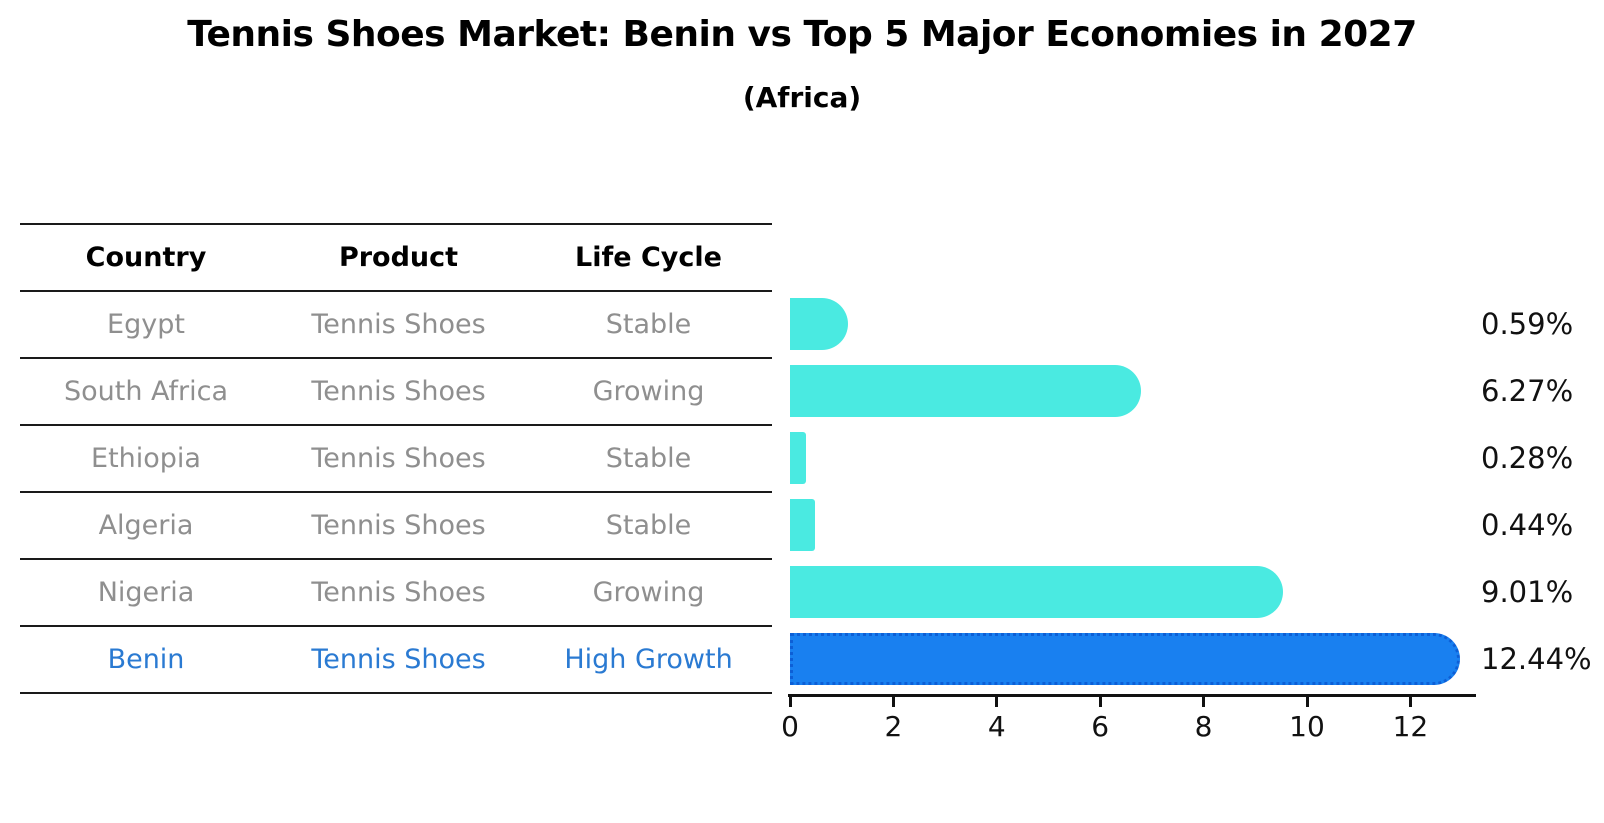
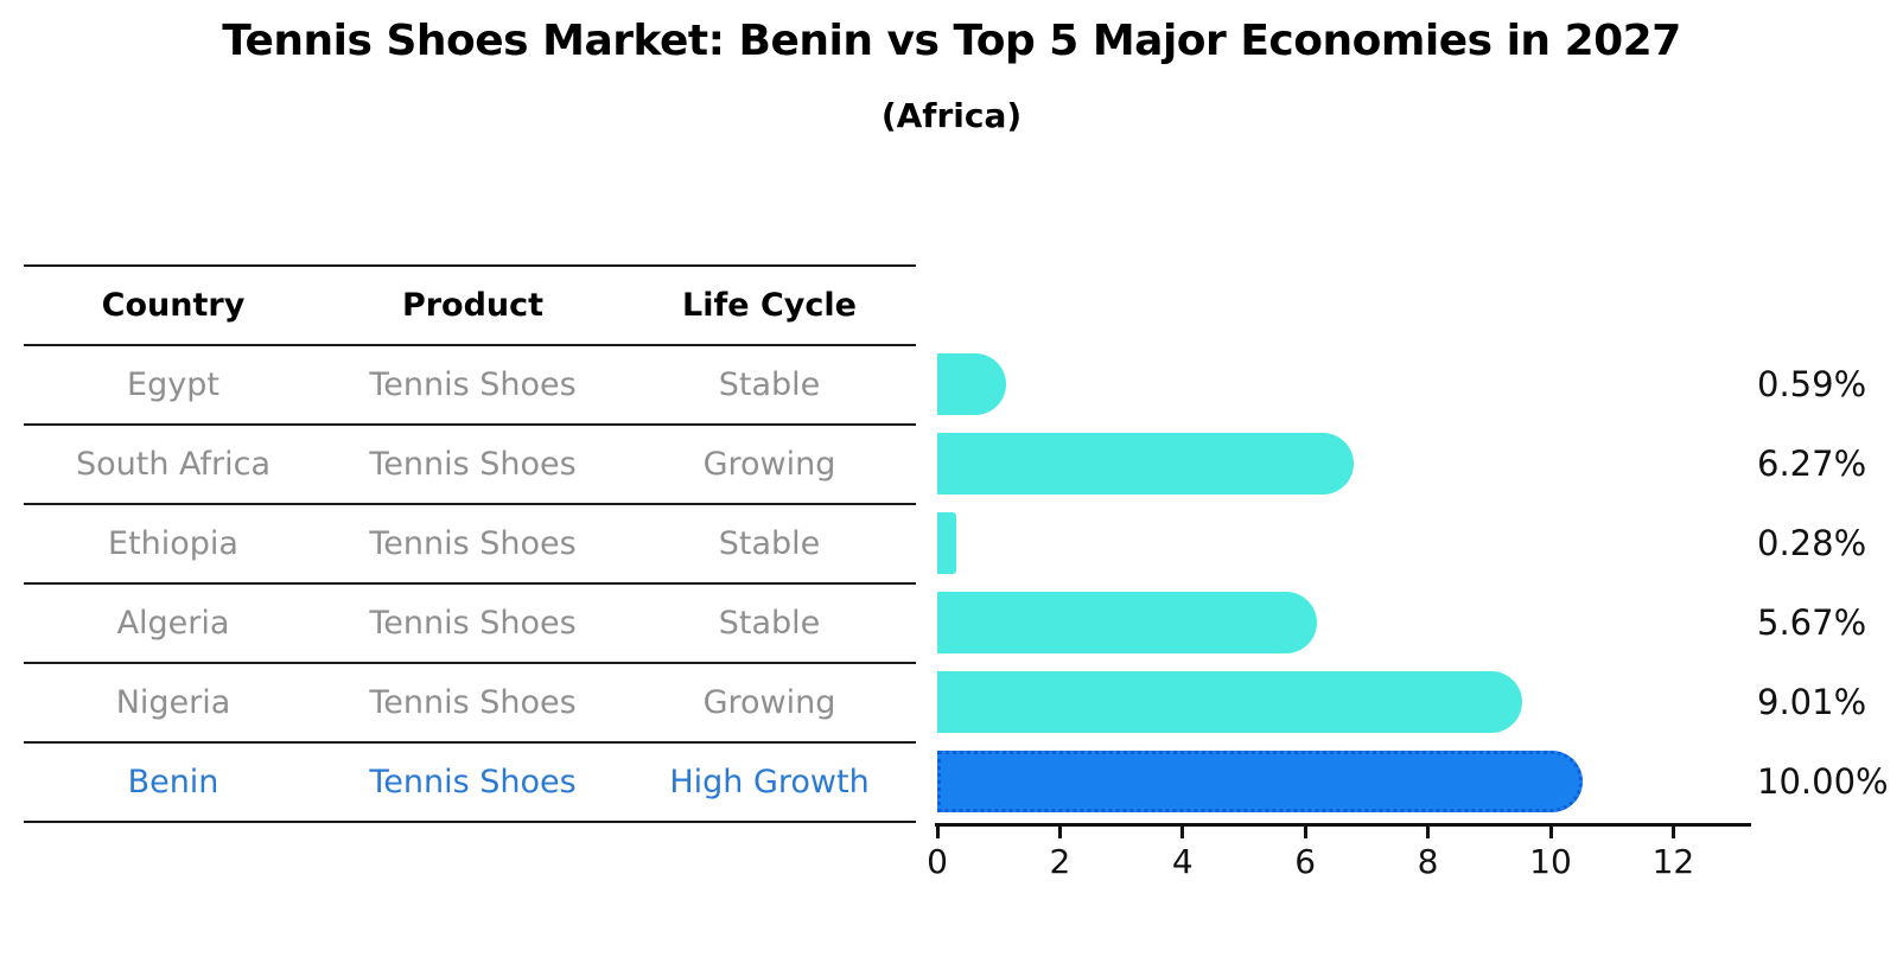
Algeria: 0.44% -> 5.67%
Benin: 12.44% -> 10.00%
